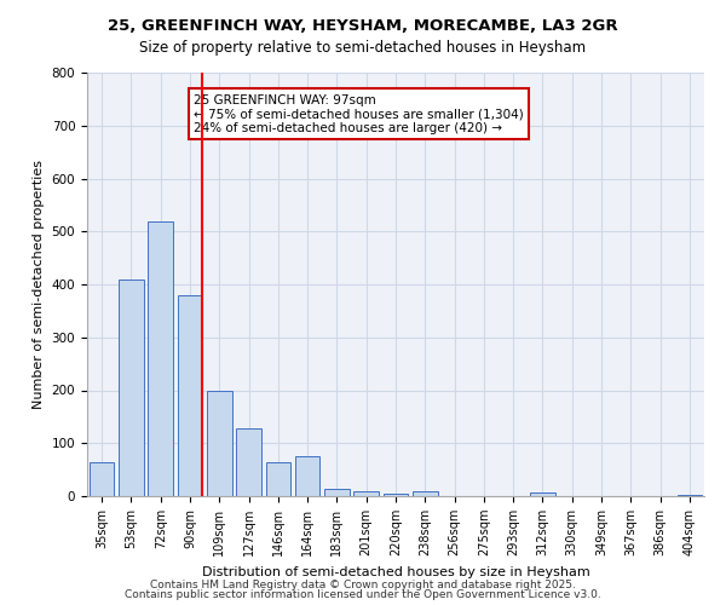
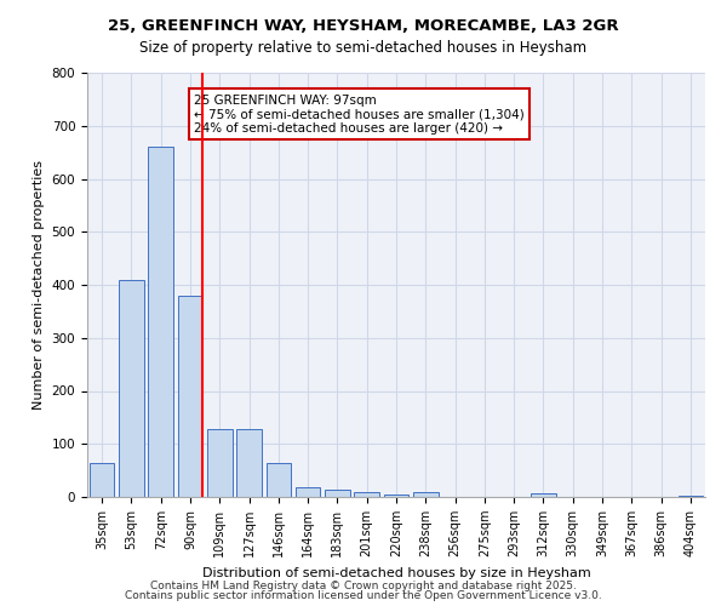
72sqm: 520 -> 660
109sqm: 200 -> 128
164sqm: 75 -> 18
